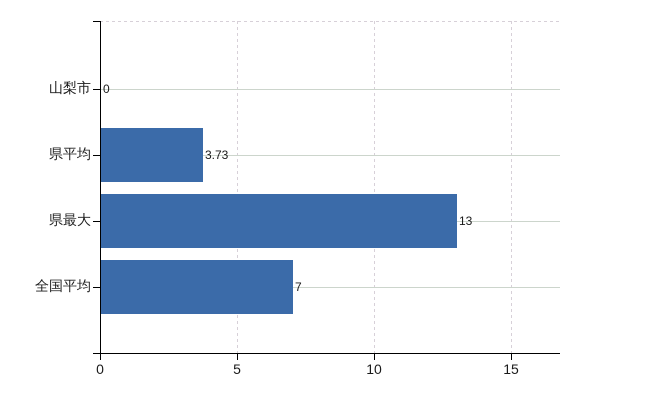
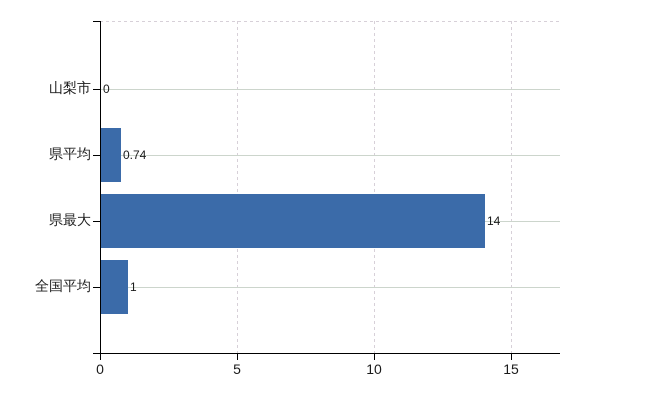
県平均: 3.73 -> 0.74
県最大: 13 -> 14
全国平均: 7 -> 1
